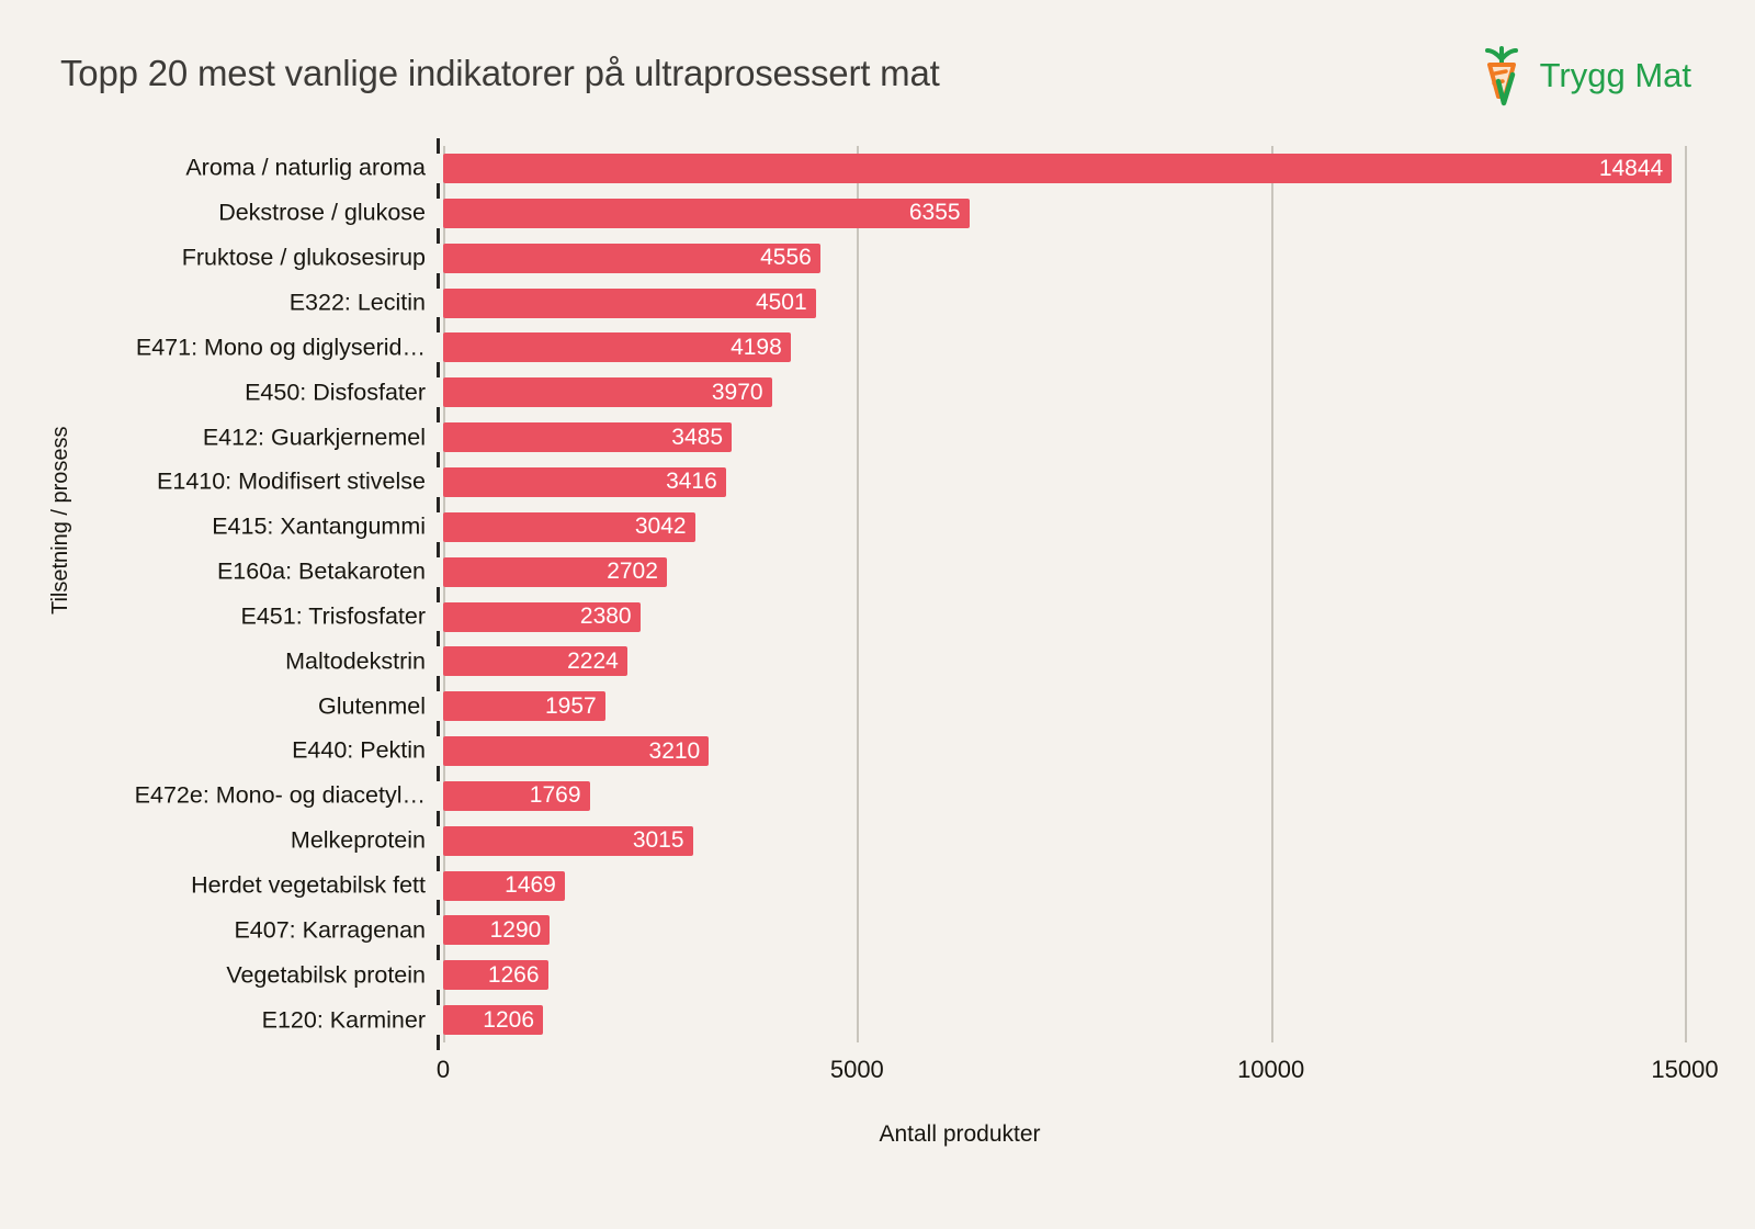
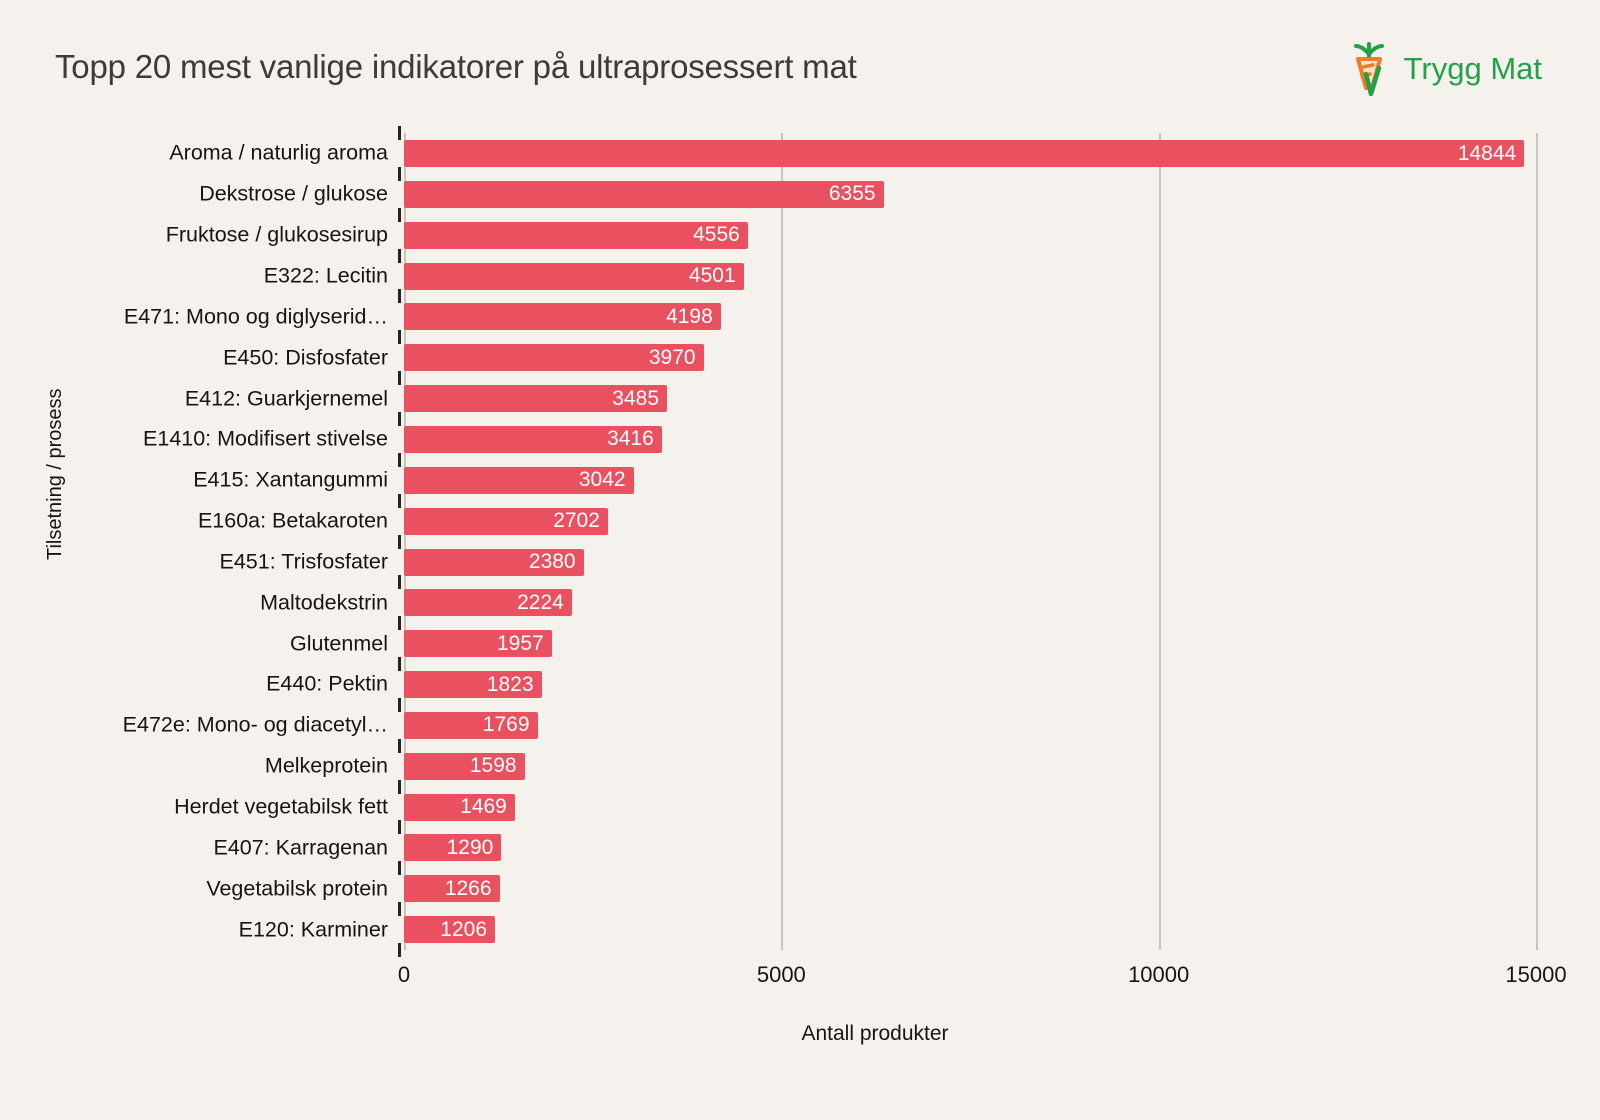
E440: Pektin: 3210 -> 1823
Melkeprotein: 3015 -> 1598
